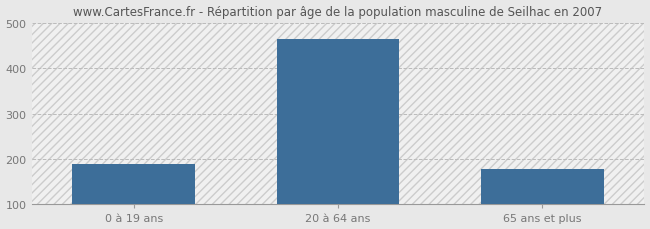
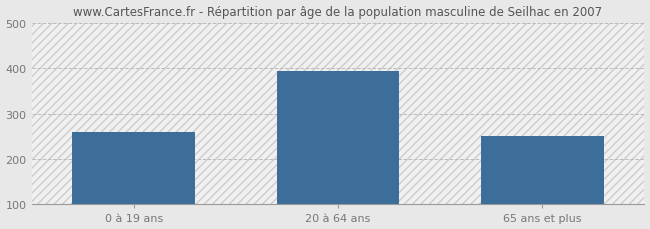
0 à 19 ans: 188 -> 260
20 à 64 ans: 465 -> 395
65 ans et plus: 178 -> 250
